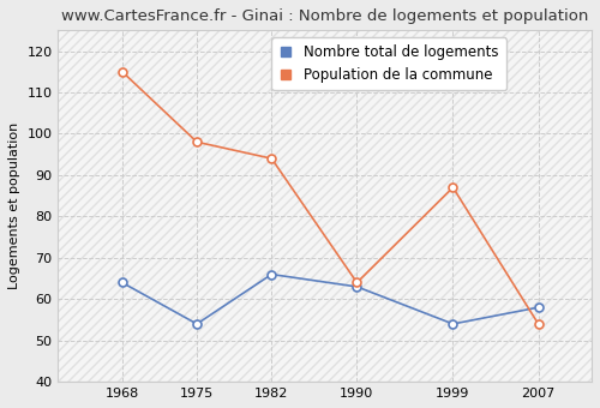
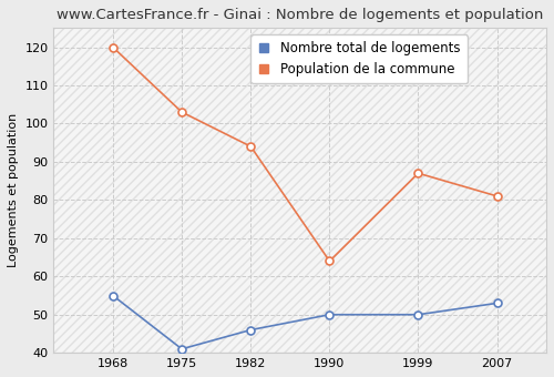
Nombre total de logements/1968: 64 -> 55
Population de la commune/1968: 115 -> 120
Nombre total de logements/1975: 54 -> 41
Population de la commune/1975: 98 -> 103
Nombre total de logements/1982: 66 -> 46
Nombre total de logements/1990: 63 -> 50
Nombre total de logements/1999: 54 -> 50
Nombre total de logements/2007: 58 -> 53
Population de la commune/2007: 54 -> 81
